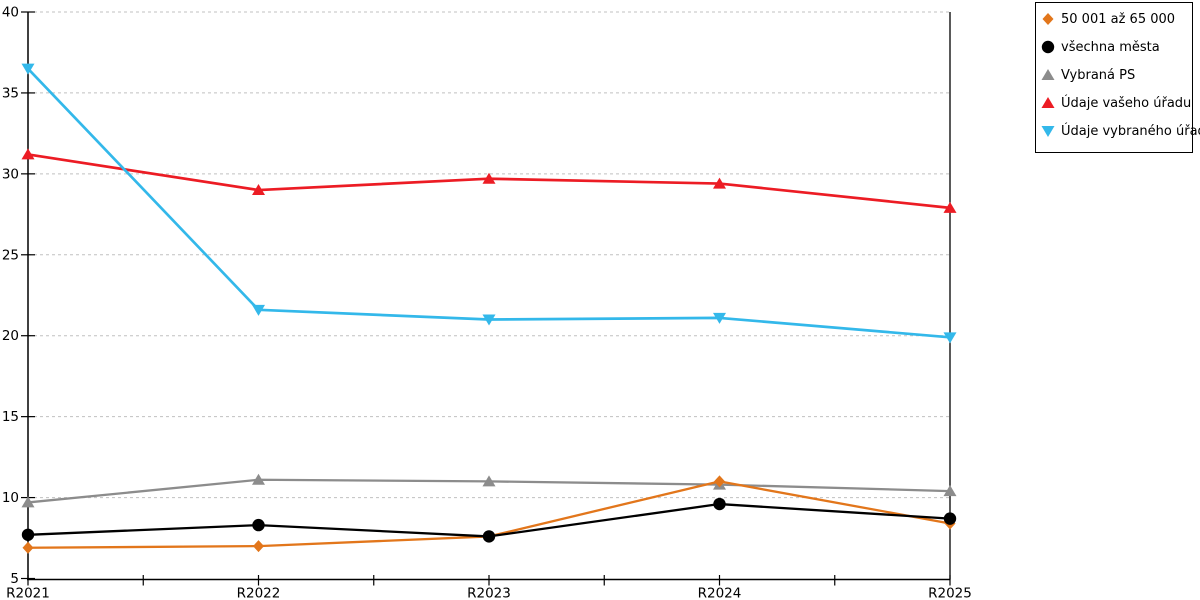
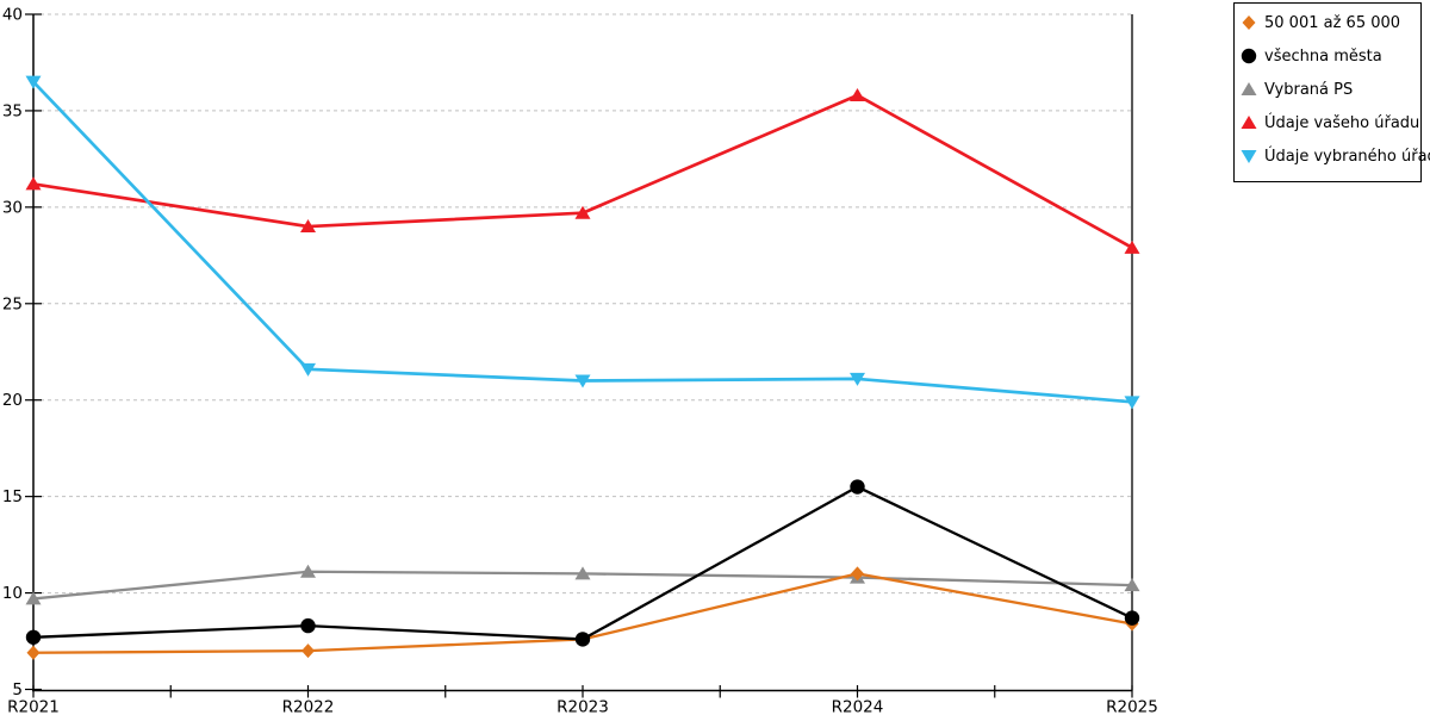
všechna města/R2024: 9.6 -> 15.5
Údaje vašeho úřadu/R2024: 29.4 -> 35.8
